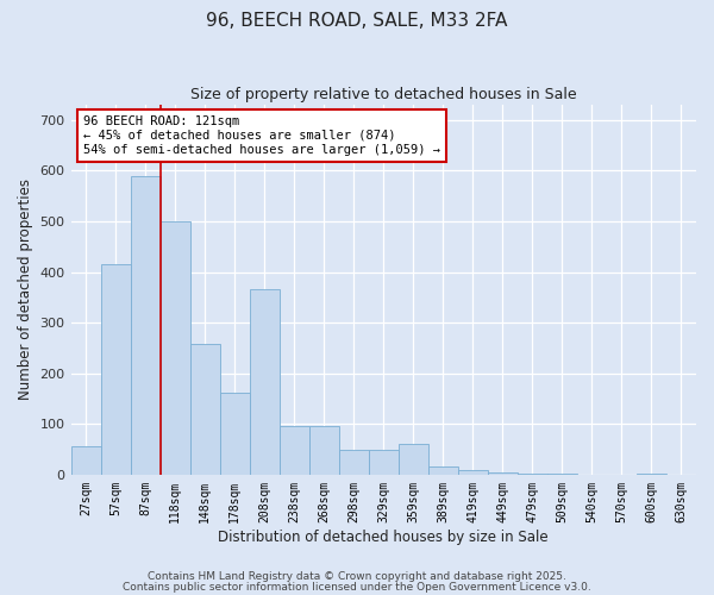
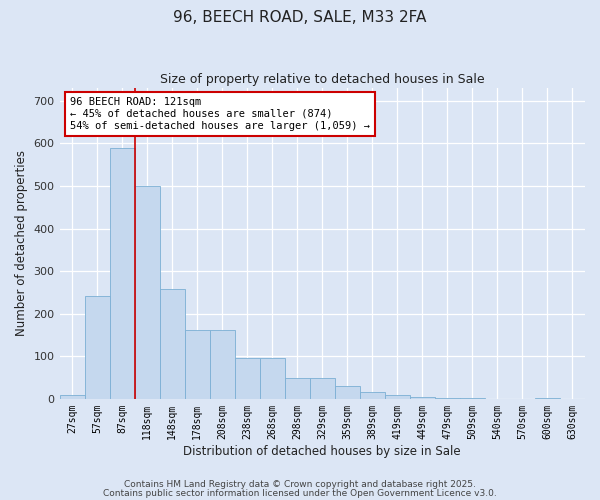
27sqm: 55 -> 10
57sqm: 415 -> 242
208sqm: 365 -> 162
359sqm: 60 -> 30
